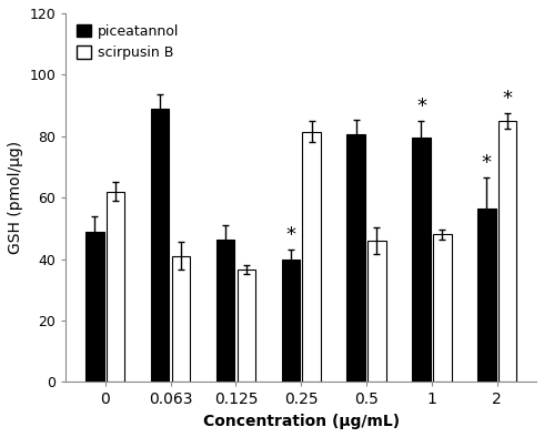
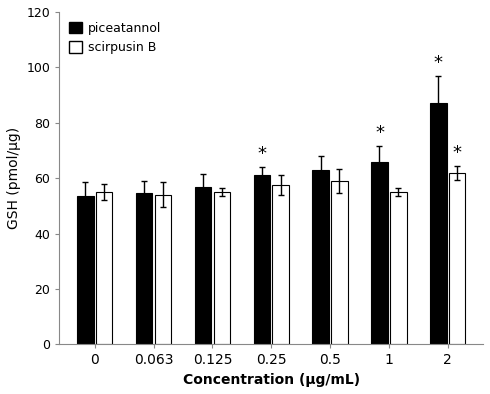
piceatannol/0: 49.0 -> 53.5
scirpusin B/0: 62.0 -> 55.0
piceatannol/0.063: 89.0 -> 54.5
scirpusin B/0.063: 41.0 -> 54.0
piceatannol/0.125: 46.5 -> 57.0
scirpusin B/0.125: 36.5 -> 55.0
piceatannol/0.25: 40.0 -> 61.0
scirpusin B/0.25: 81.5 -> 57.5
piceatannol/0.5: 80.5 -> 63.0
scirpusin B/0.5: 46.0 -> 59.0
piceatannol/1: 79.5 -> 66.0
scirpusin B/1: 48.0 -> 55.0
piceatannol/2: 56.5 -> 87.0
scirpusin B/2: 85.0 -> 62.0
